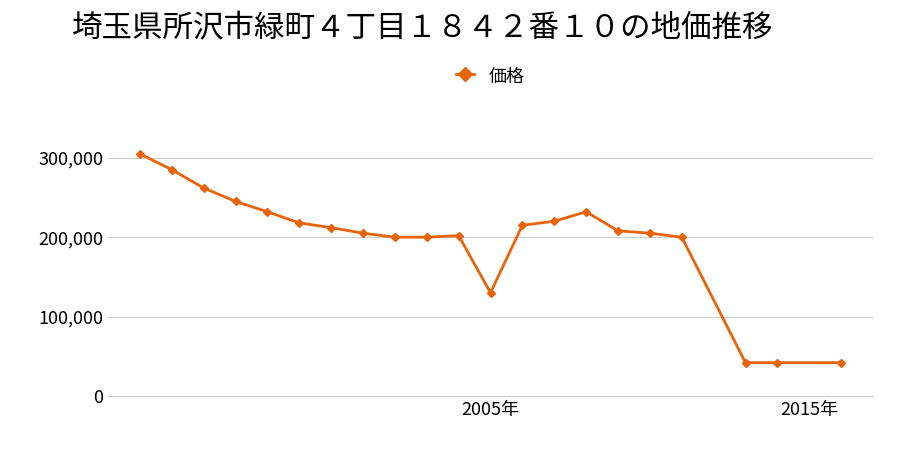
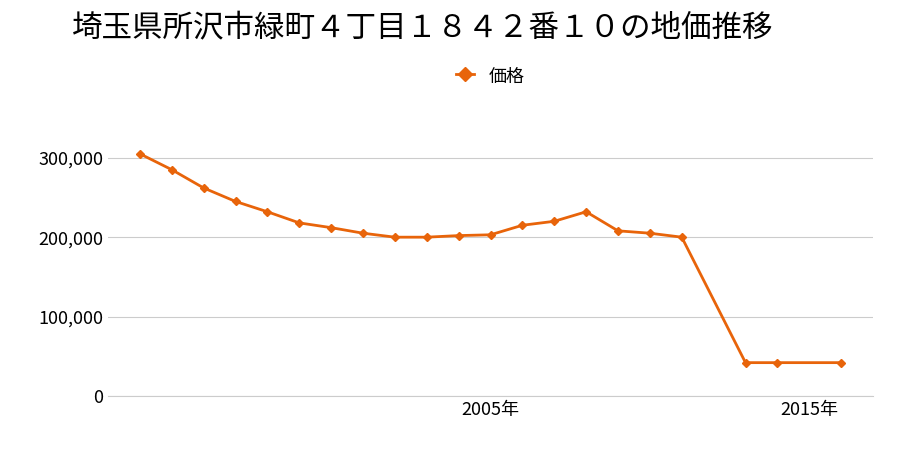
2005年: 130,000 -> 203,000
